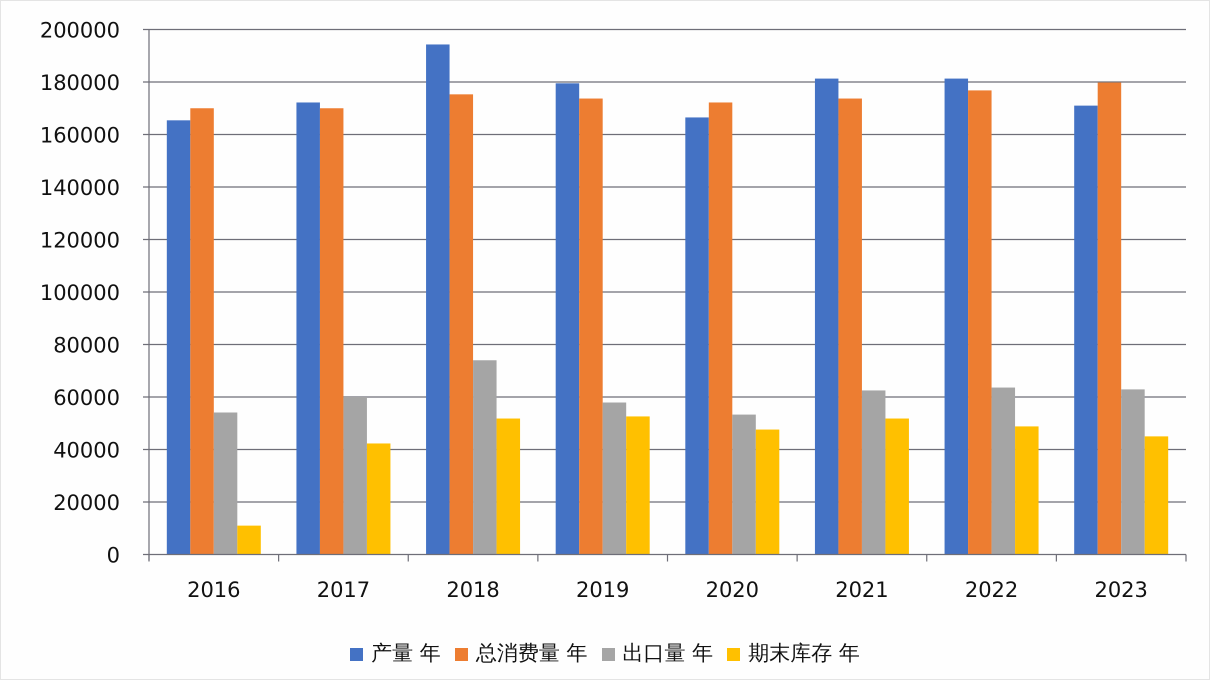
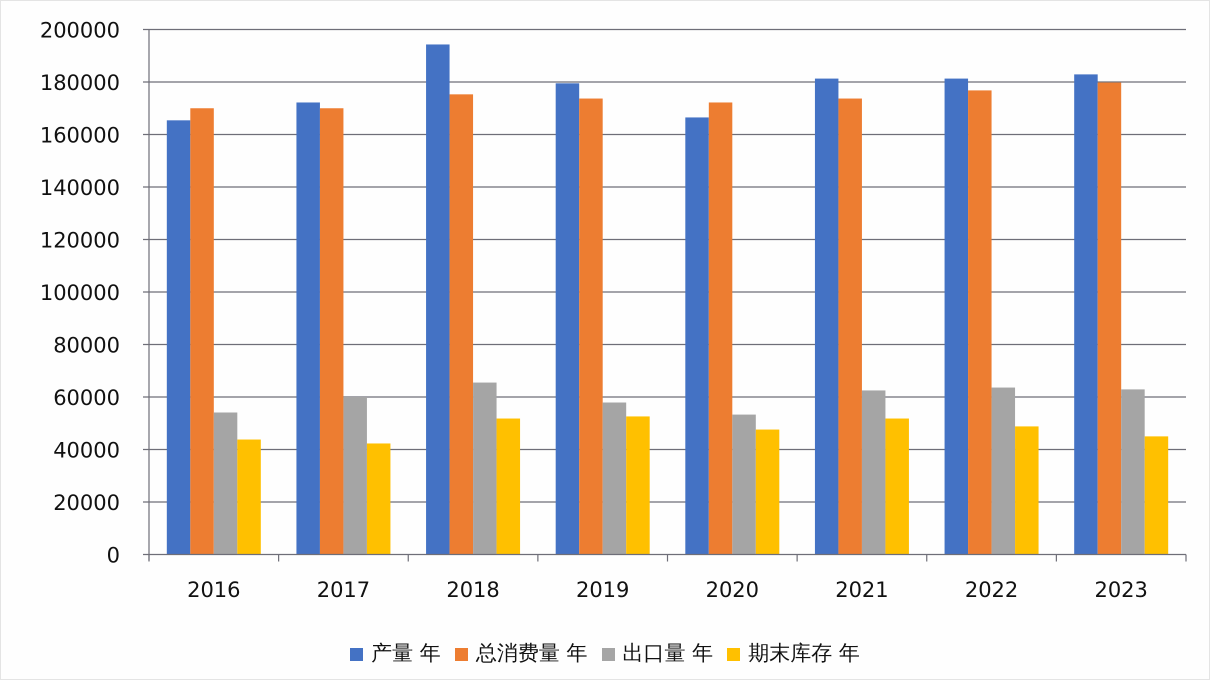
期末库存 年/2016: 11000 -> 44000
出口量 年/2018: 74000 -> 66000
产量 年/2023: 171000 -> 183000
